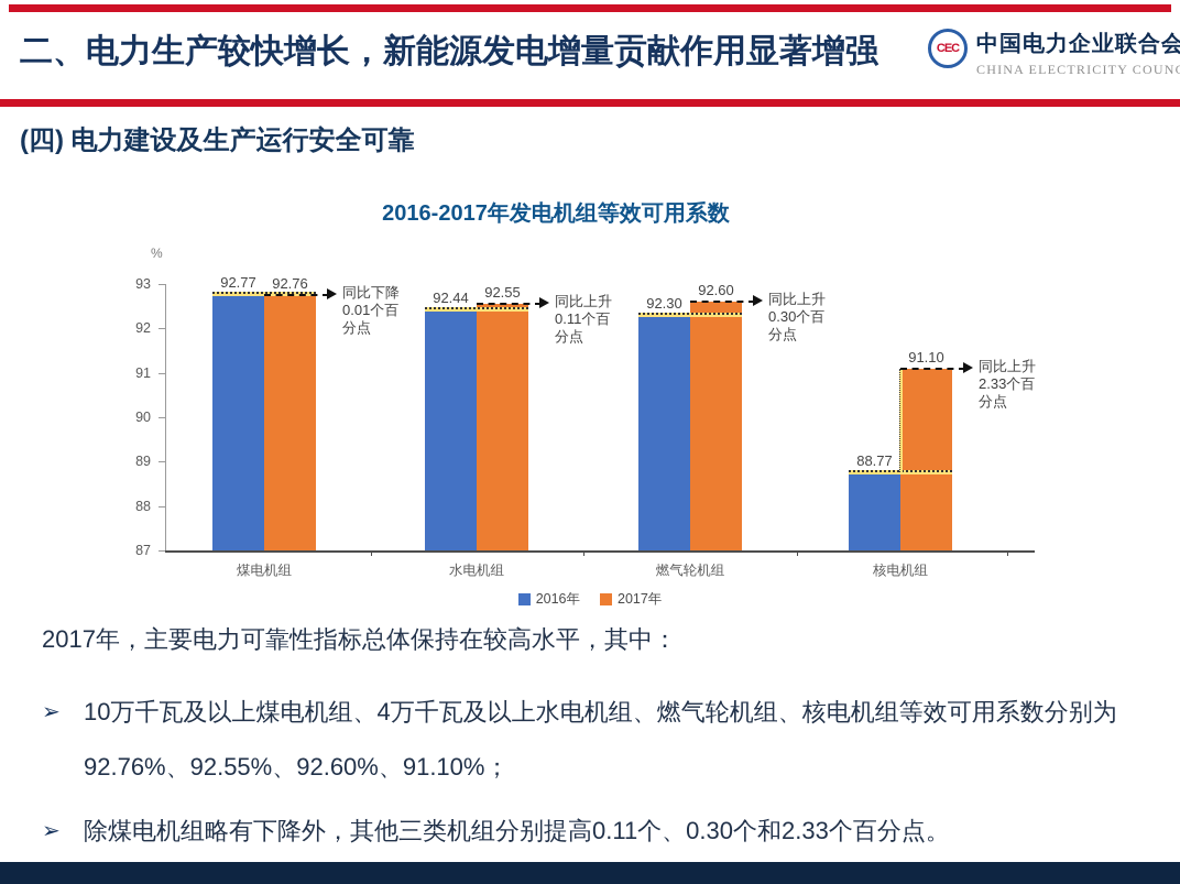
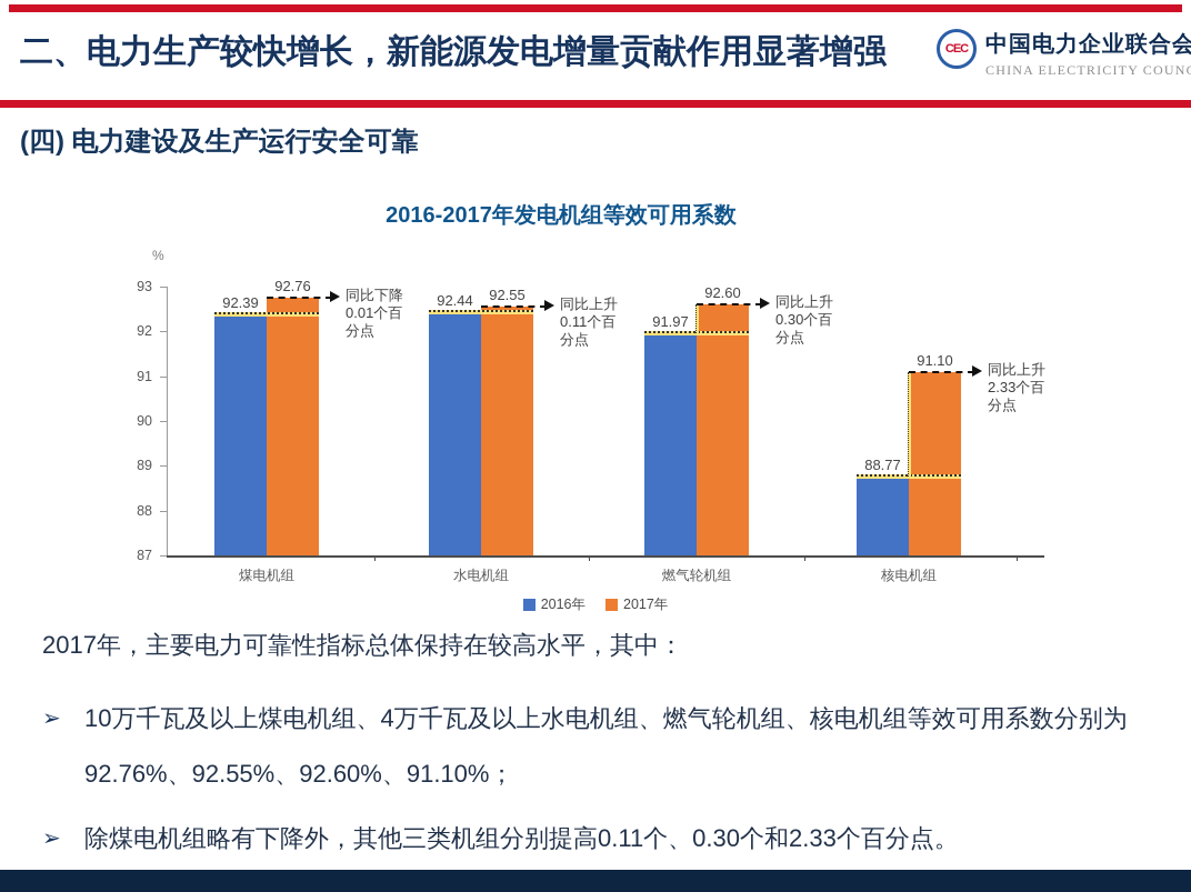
2016年/煤电机组: 92.77 -> 92.39
2016年/燃气轮机组: 92.30 -> 91.97
